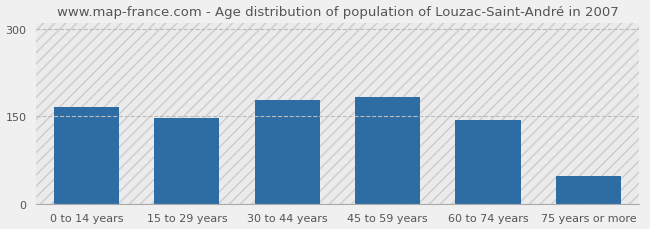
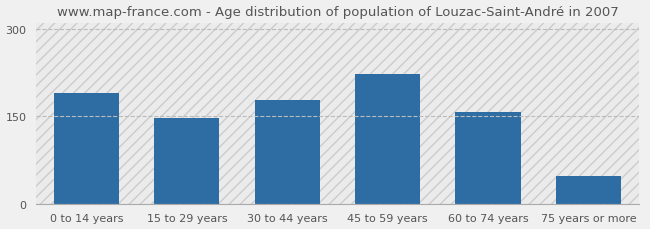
0 to 14 years: 165 -> 190
45 to 59 years: 183 -> 222
60 to 74 years: 143 -> 158
